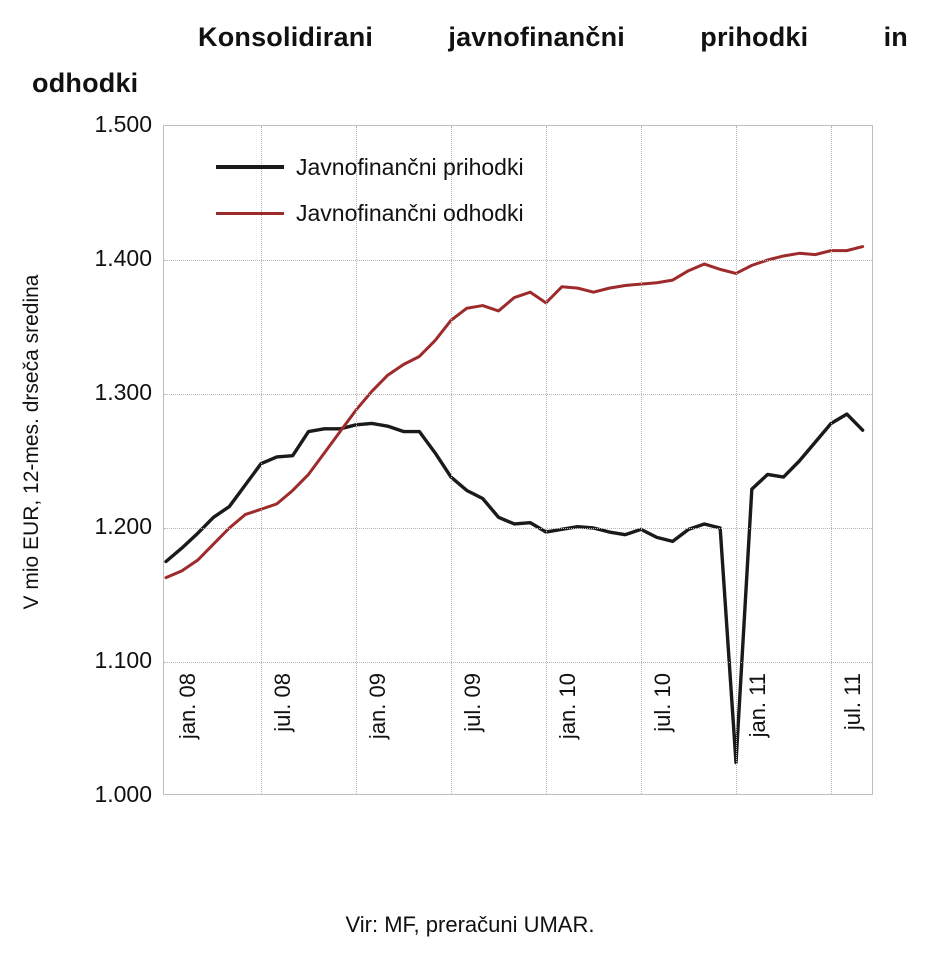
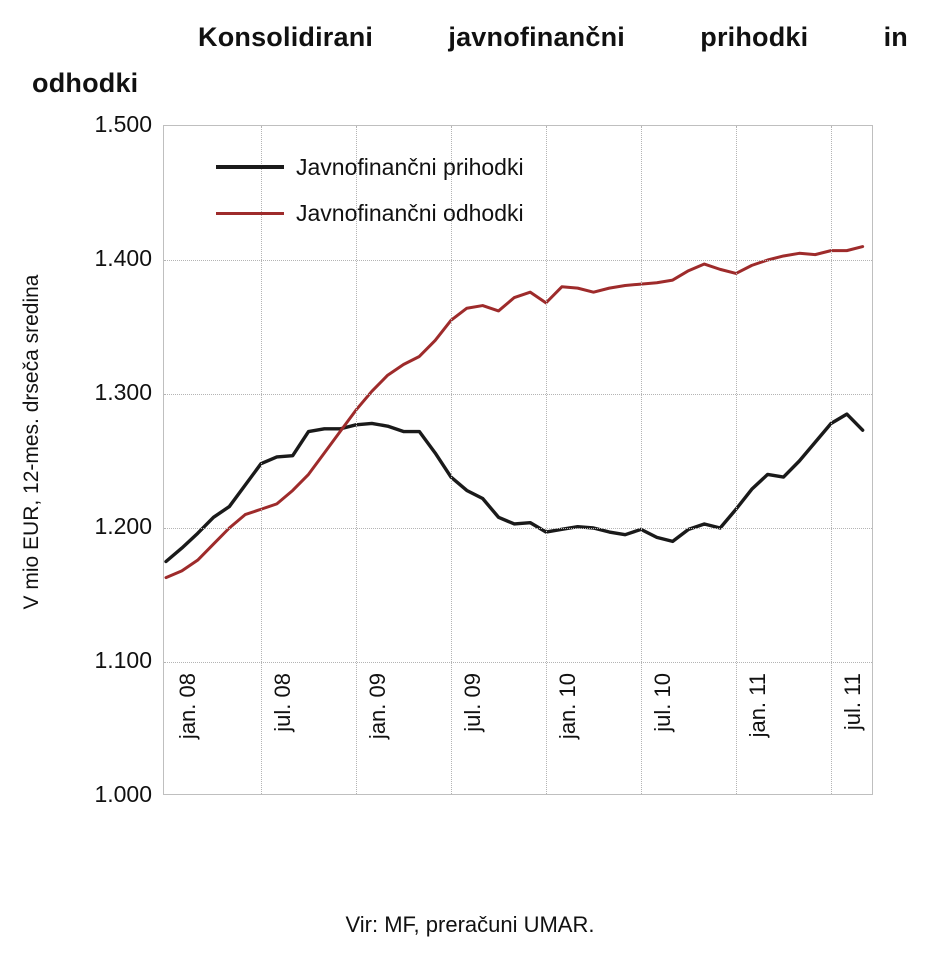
Javnofinančni prihodki/jan. 11: 1025 -> 1214
